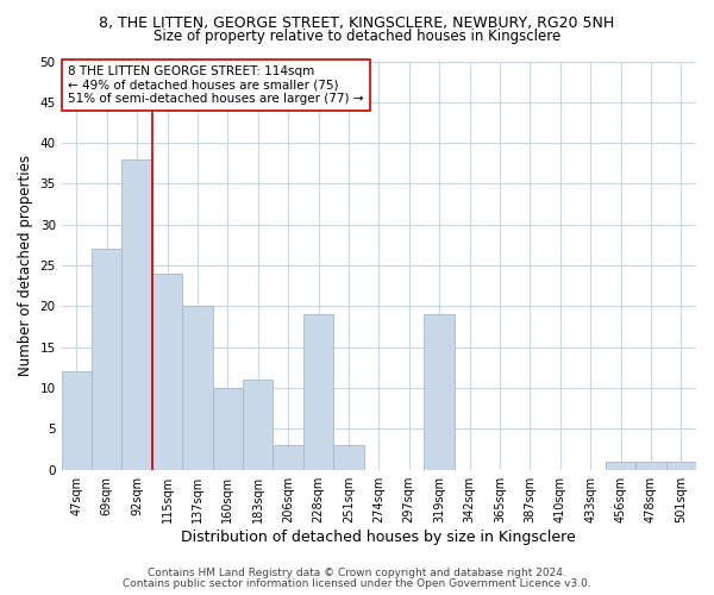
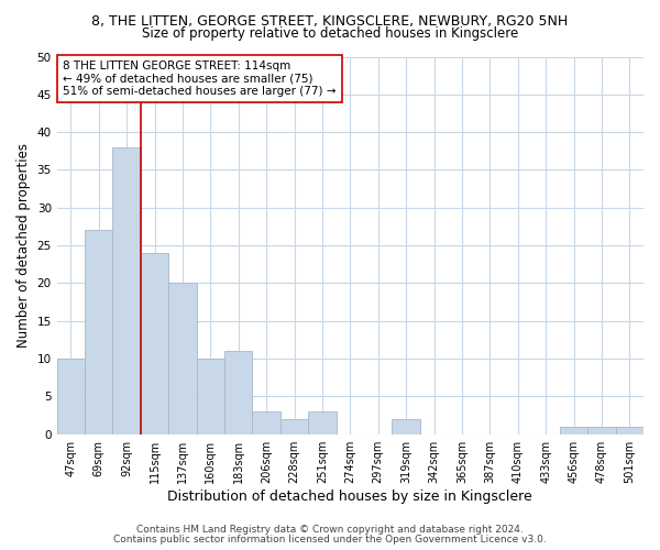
47sqm: 12 -> 10
228sqm: 19 -> 2
319sqm: 19 -> 2
